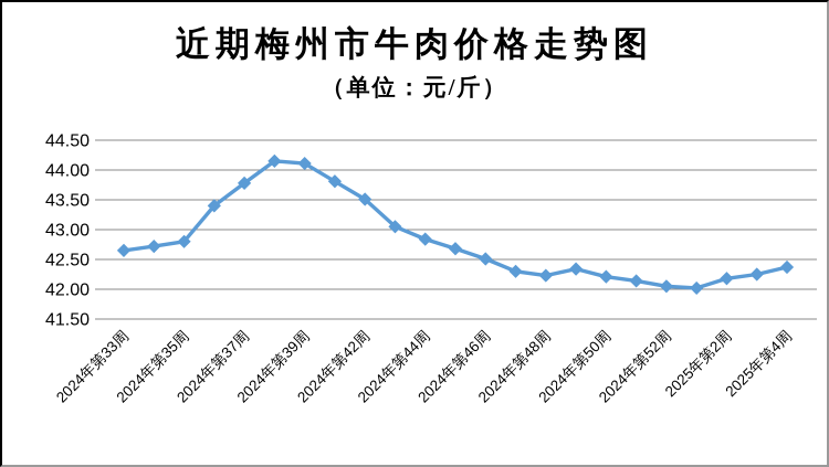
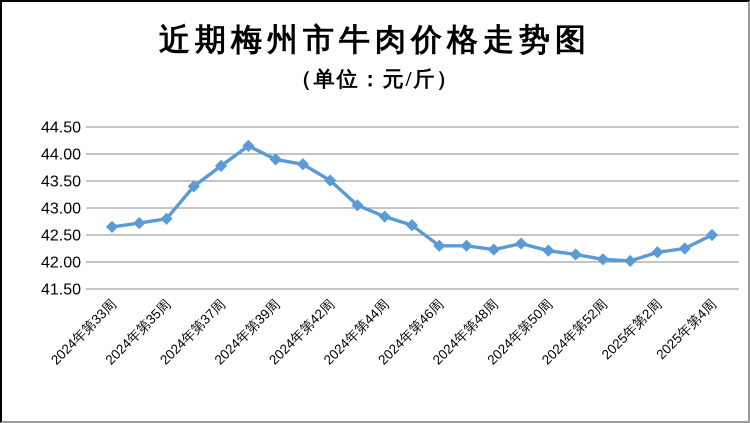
2024年第39周: 44.1 -> 43.9
2024年第46周: 42.5 -> 42.3
2025年第4周: 42.4 -> 42.5
